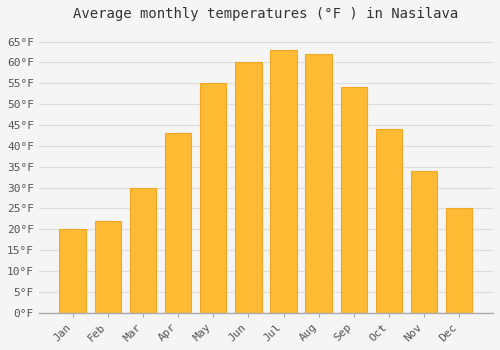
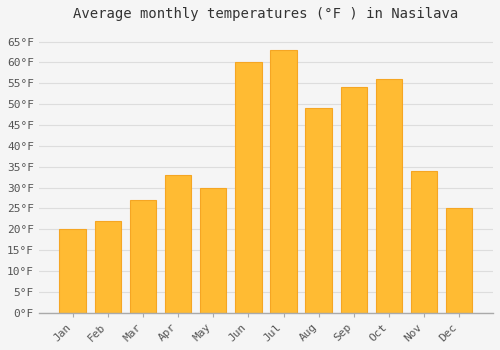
Mar: 30°F -> 27°F
Apr: 43°F -> 33°F
May: 55°F -> 30°F
Aug: 62°F -> 49°F
Oct: 44°F -> 56°F
